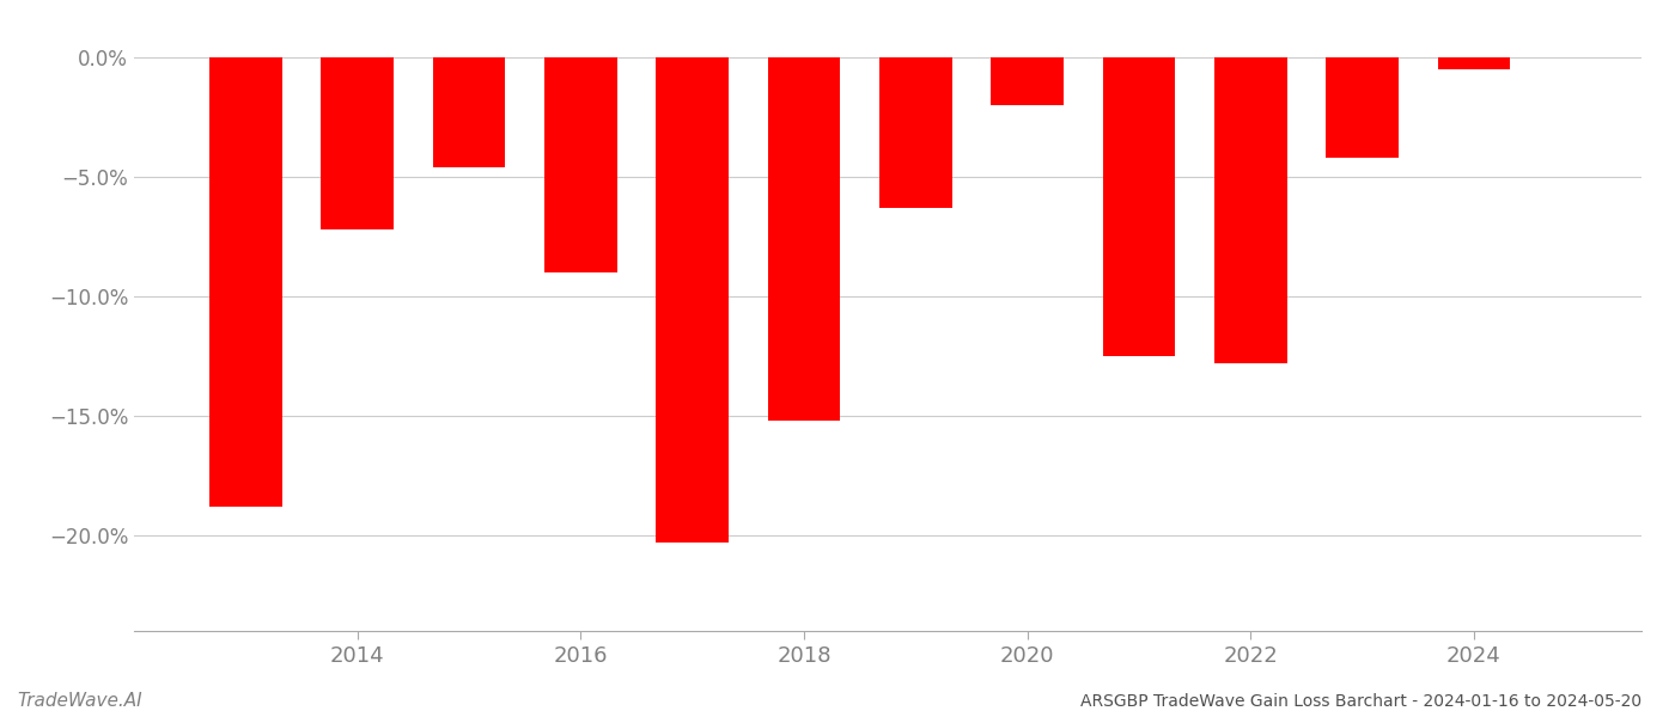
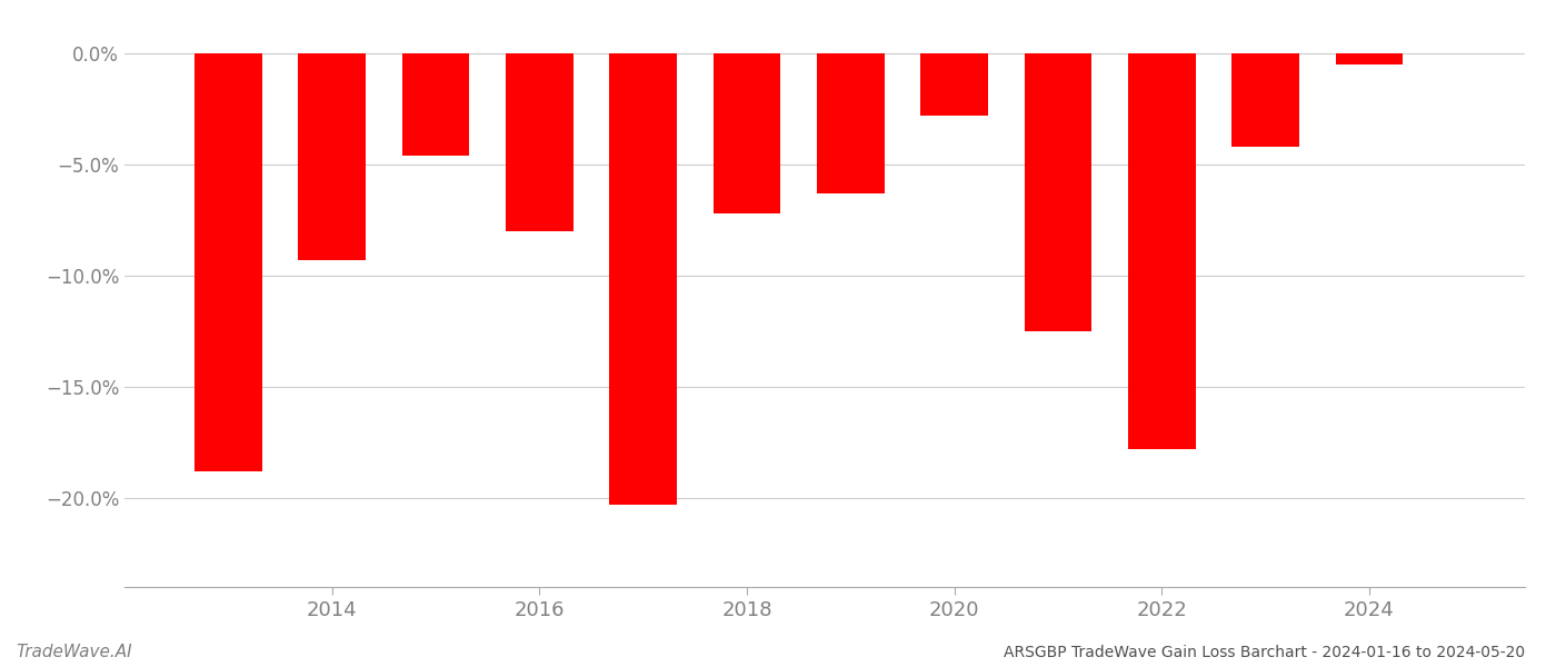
2014: -7.2% -> -9.3%
2016: -9.0% -> -8.0%
2018: -15.2% -> -7.2%
2020: -2.0% -> -2.8%
2022: -12.8% -> -17.8%
